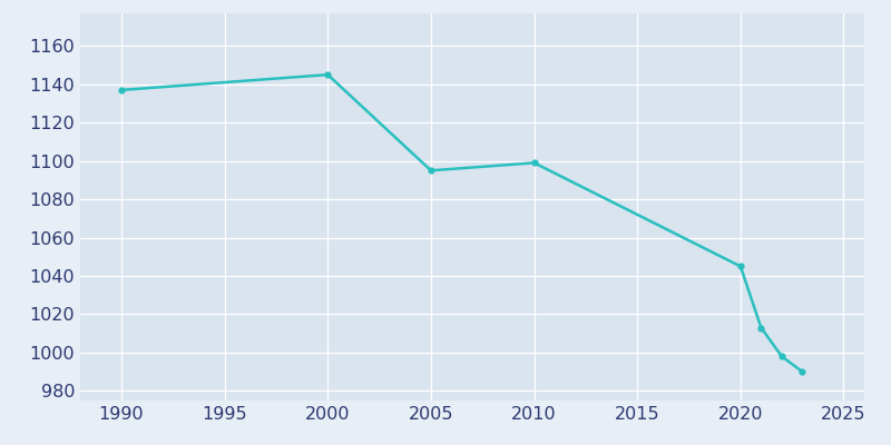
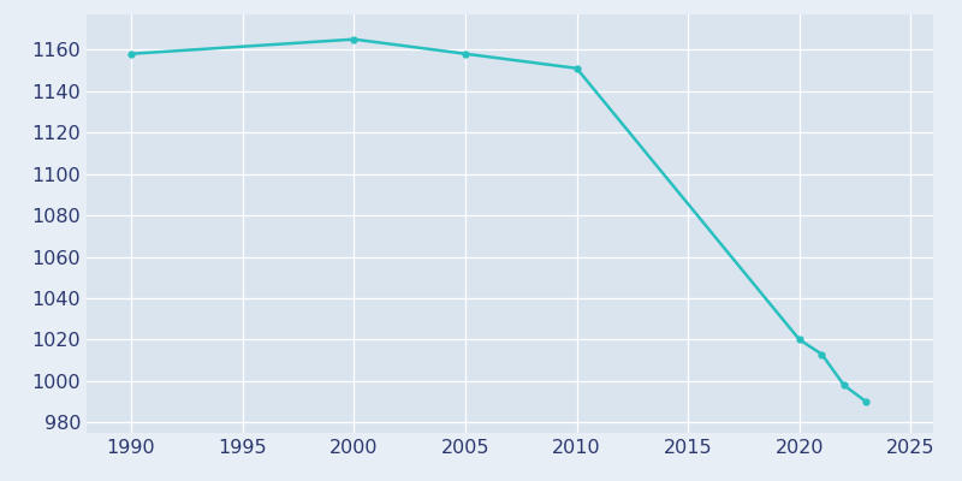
1990: 1137 -> 1158
2000: 1145 -> 1165
2005: 1095 -> 1158
2010: 1099 -> 1151
2020: 1045 -> 1020
